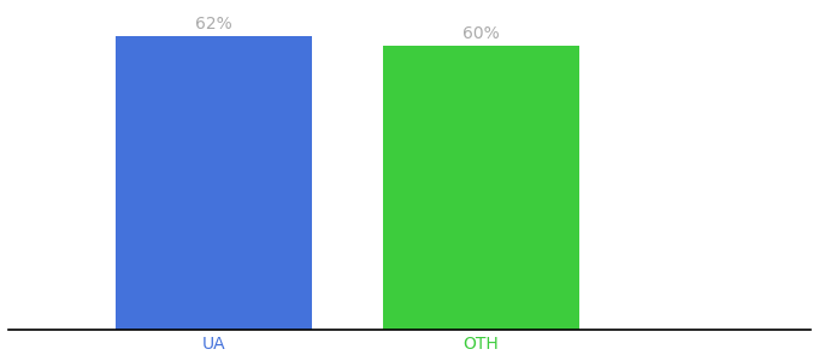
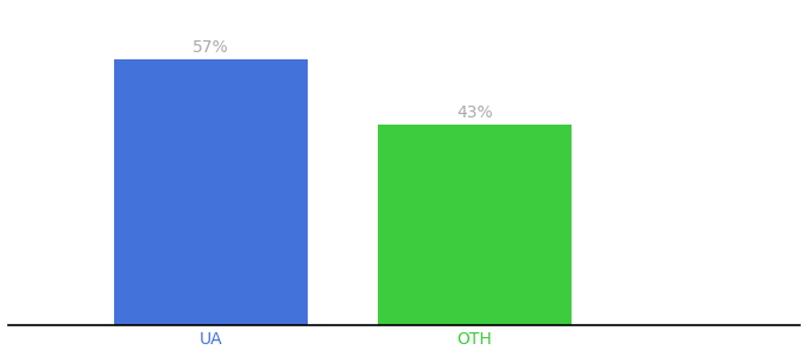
UA: 62% -> 57%
OTH: 60% -> 43%
